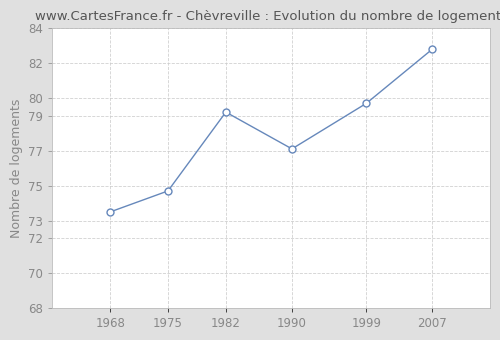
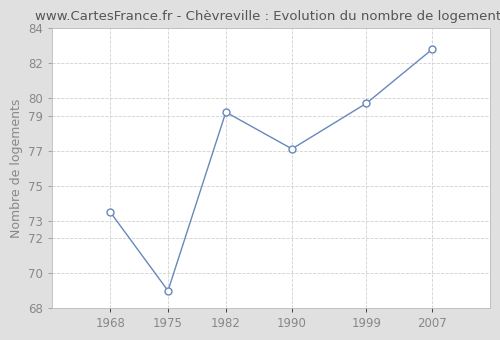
1975: 74.7 -> 69.0
